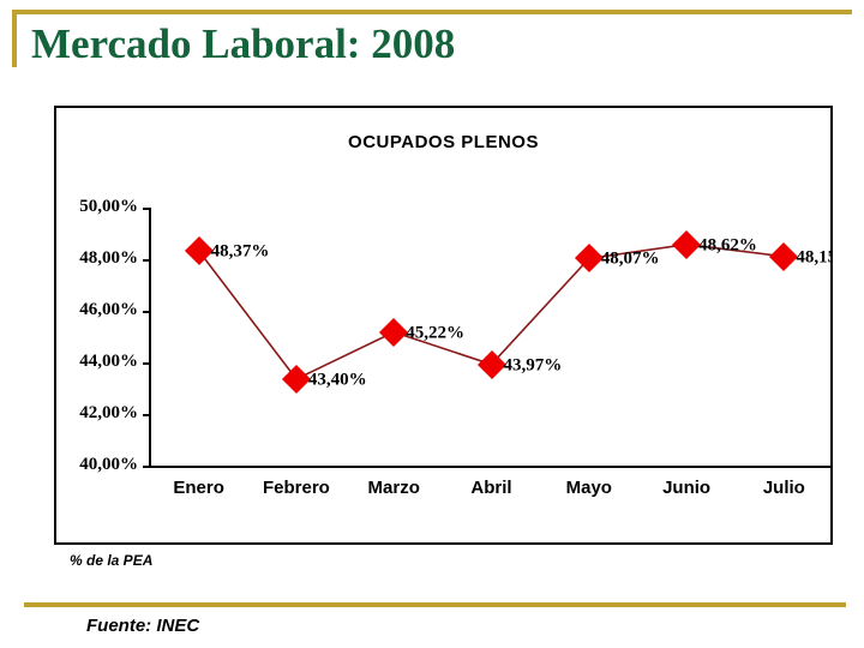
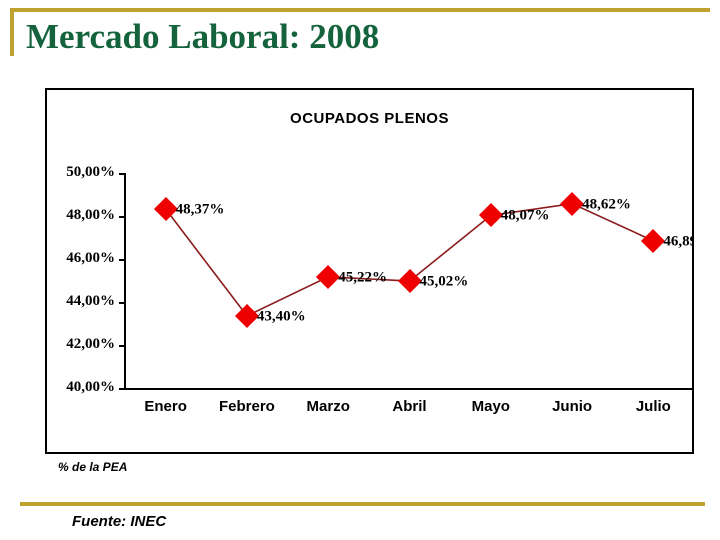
Abril: 43,97% -> 45,02%
Julio: 48,15% -> 46,89%
